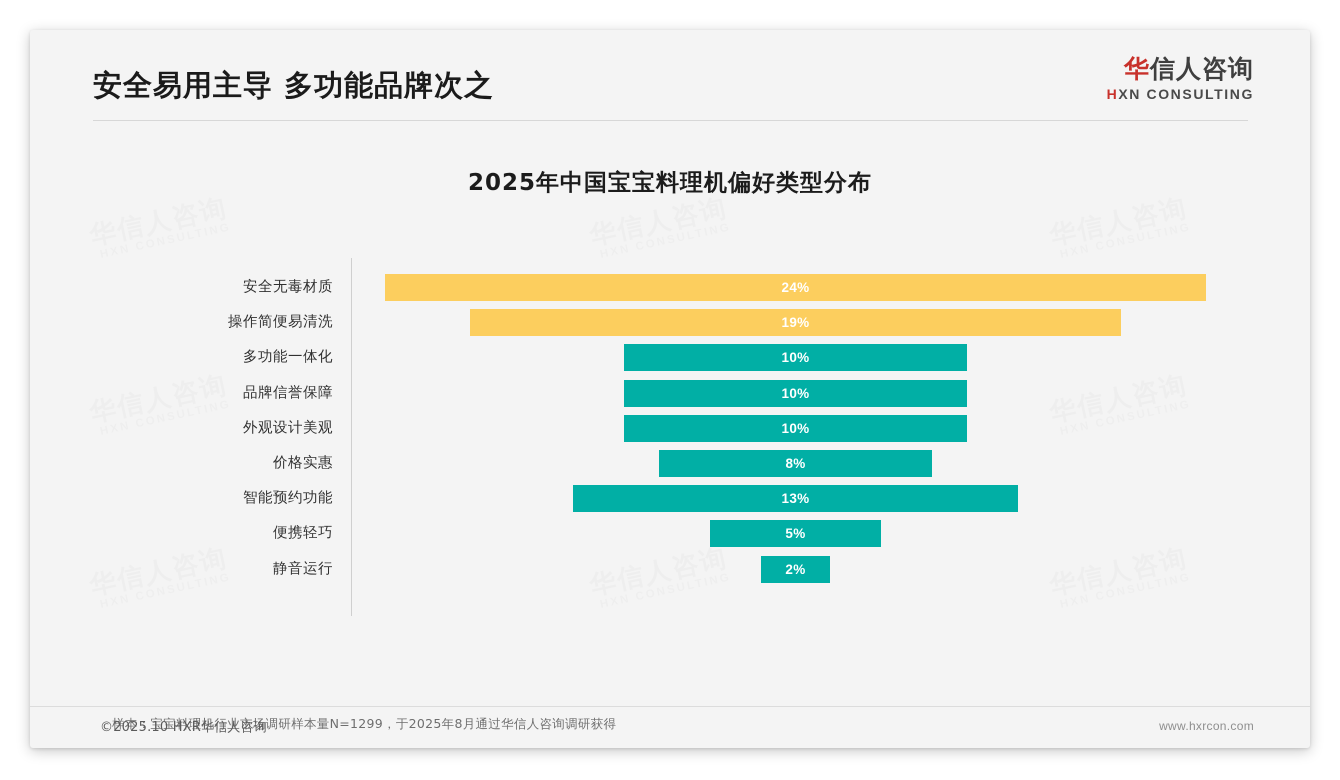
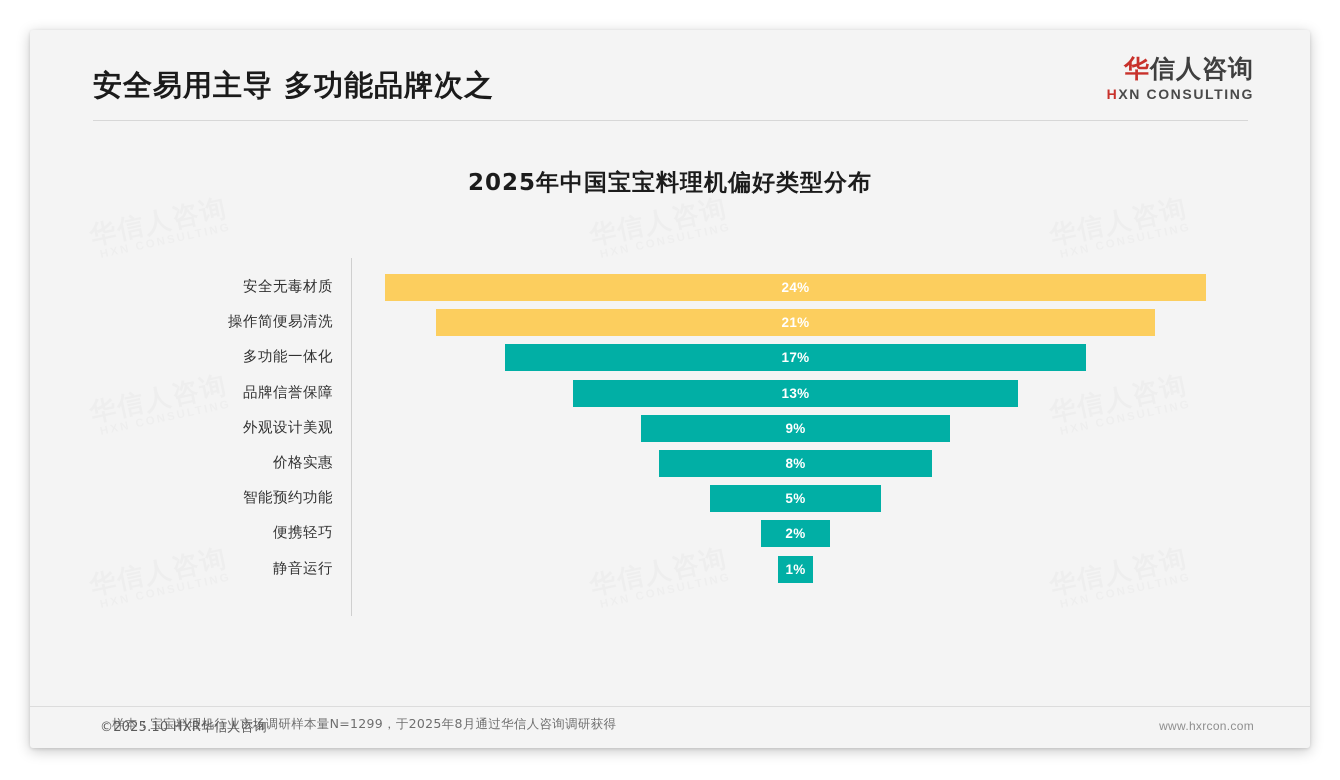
操作简便易清洗: 19% -> 21%
多功能一体化: 10% -> 17%
品牌信誉保障: 10% -> 13%
外观设计美观: 10% -> 9%
智能预约功能: 13% -> 5%
便携轻巧: 5% -> 2%
静音运行: 2% -> 1%
